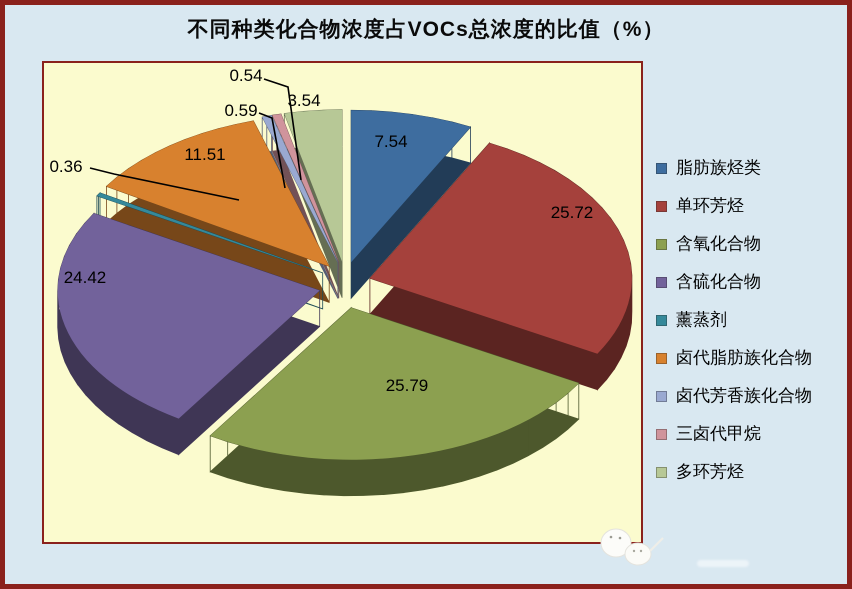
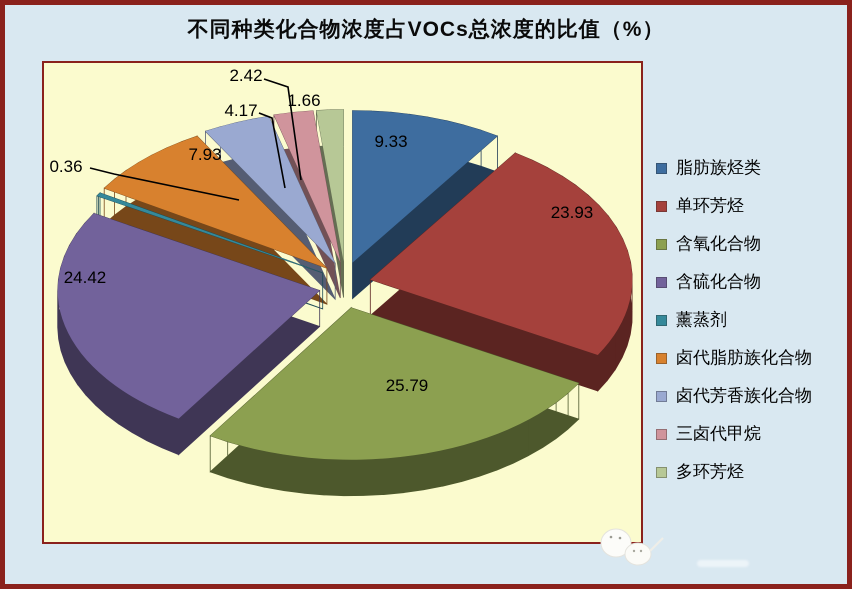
脂肪族烃类: 7.54 -> 9.33
单环芳烃: 25.72 -> 23.93
卤代脂肪族化合物: 11.51 -> 7.93
卤代芳香族化合物: 0.59 -> 4.17
三卤代甲烷: 0.54 -> 2.42
多环芳烃: 3.54 -> 1.66
